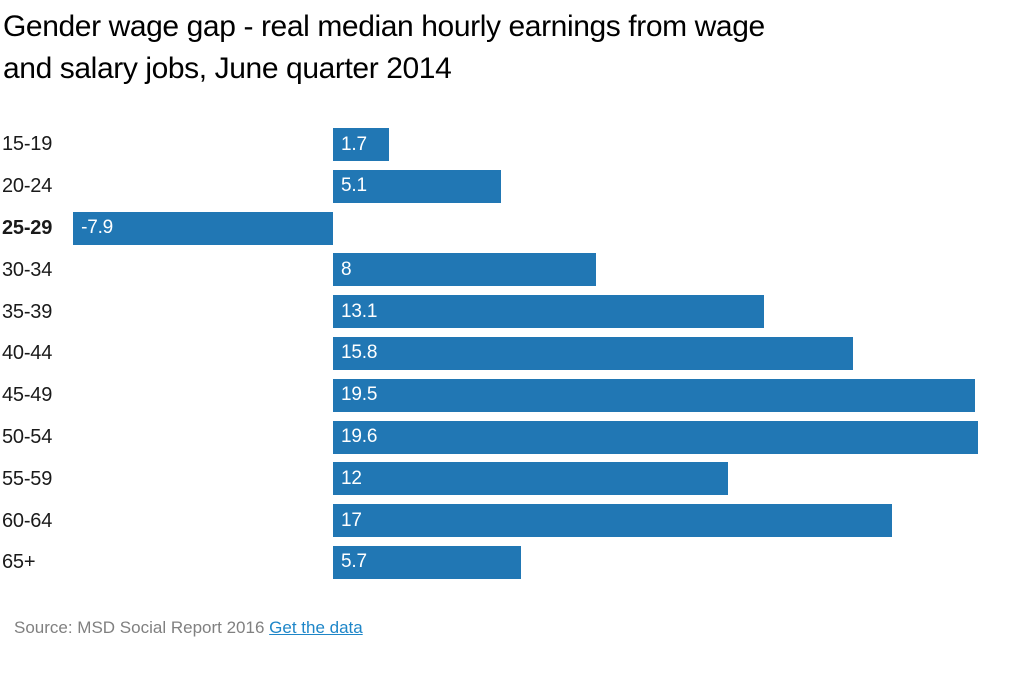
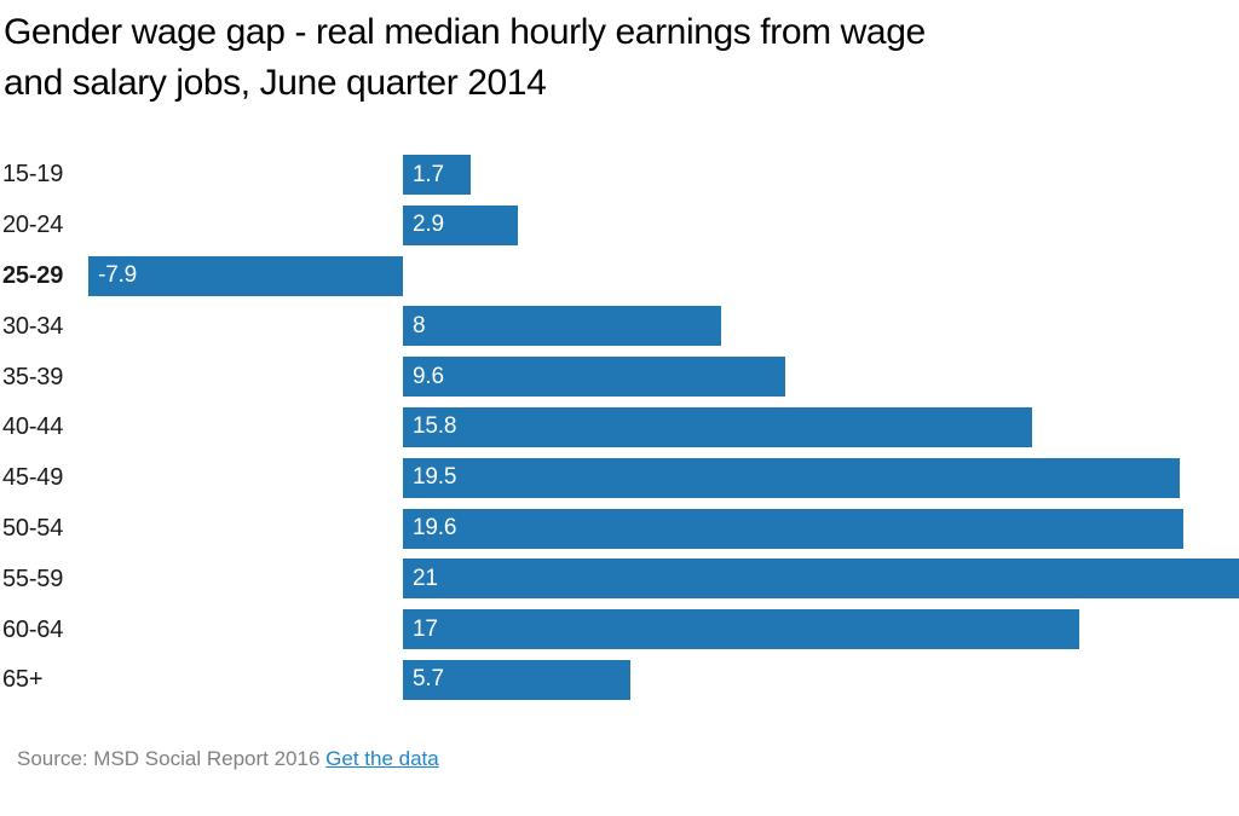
20-24: 5.1 -> 2.9
35-39: 13.1 -> 9.6
55-59: 12 -> 21
